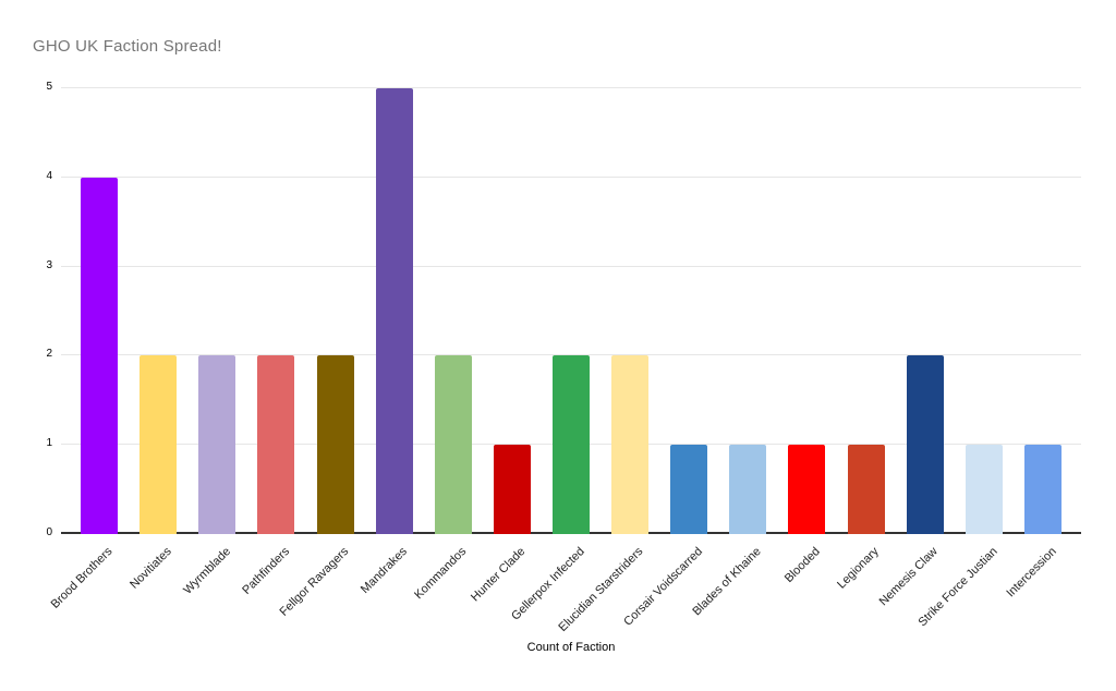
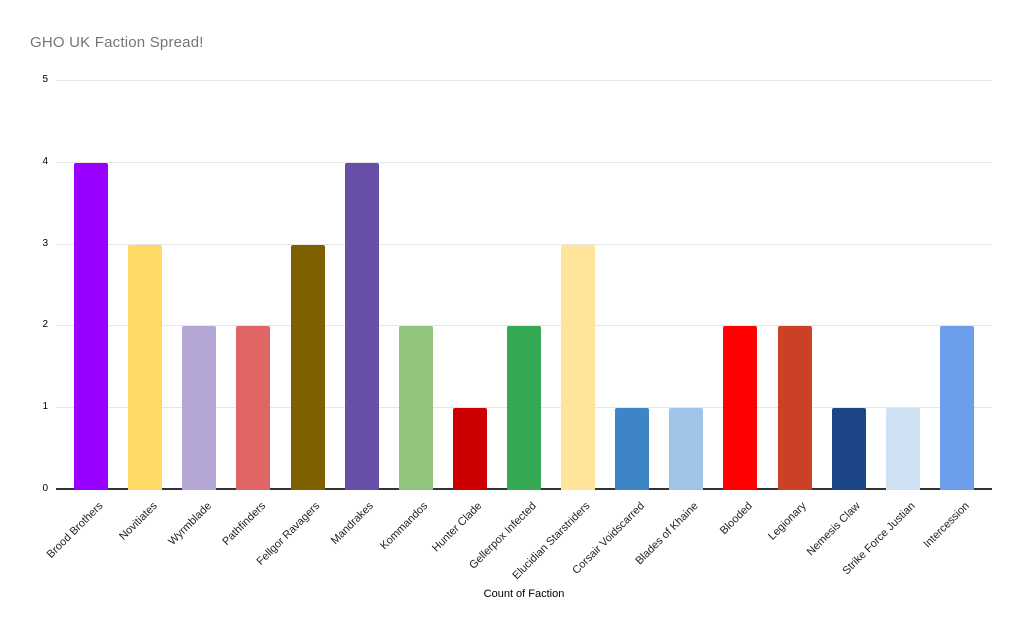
Novitiates: 2 -> 3
Fellgor Ravagers: 2 -> 3
Mandrakes: 5 -> 4
Elucidian Starstriders: 2 -> 3
Blooded: 1 -> 2
Legionary: 1 -> 2
Nemesis Claw: 2 -> 1
Intercession: 1 -> 2
